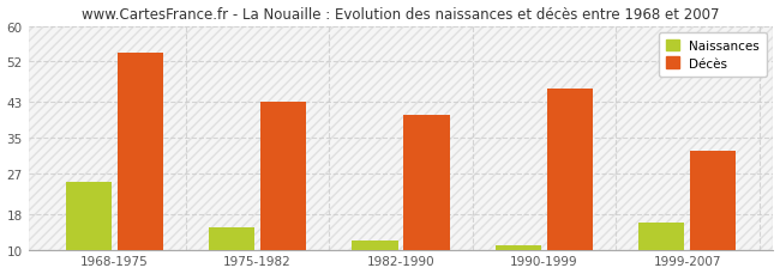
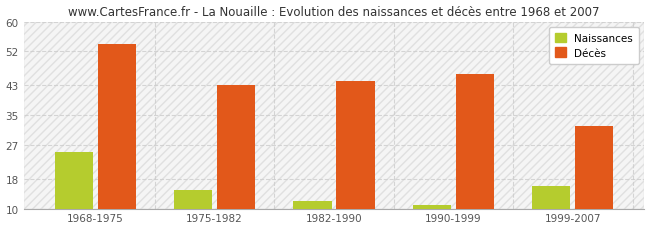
Décès/1982-1990: 40 -> 44
